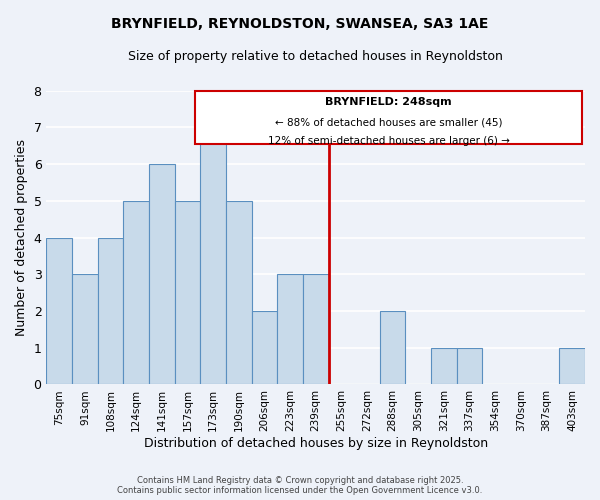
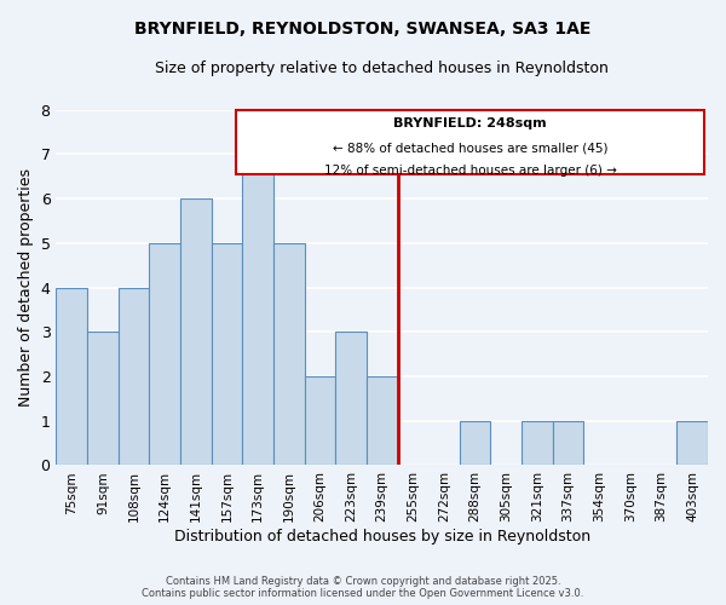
239sqm: 3 -> 2
288sqm: 2 -> 1
